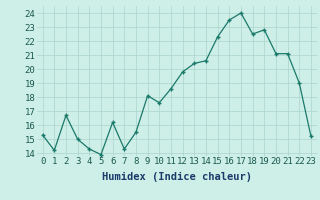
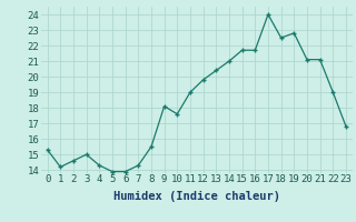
2: 16.7 -> 14.6
6: 16.2 -> 13.9
11: 18.6 -> 19.0
14: 20.6 -> 21.0
15: 22.3 -> 21.7
16: 23.5 -> 21.7
23: 15.2 -> 16.8
